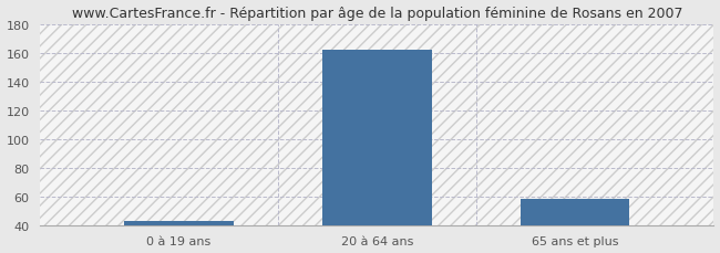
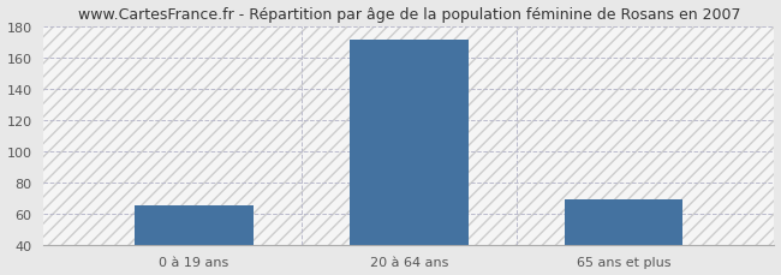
0 à 19 ans: 43 -> 65
20 à 64 ans: 162 -> 171
65 ans et plus: 58 -> 69
